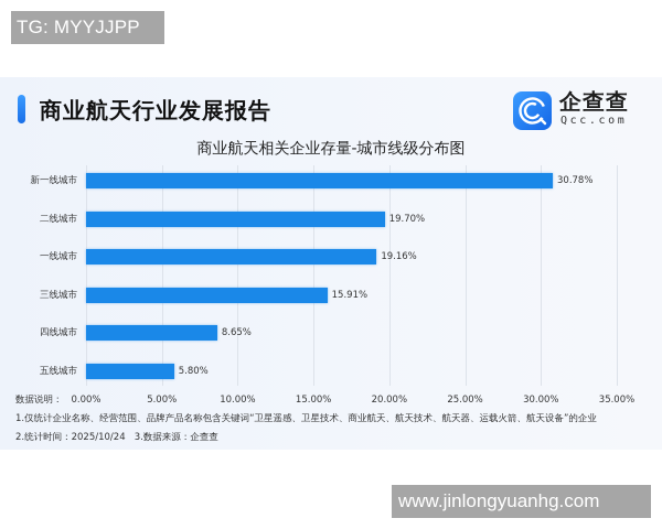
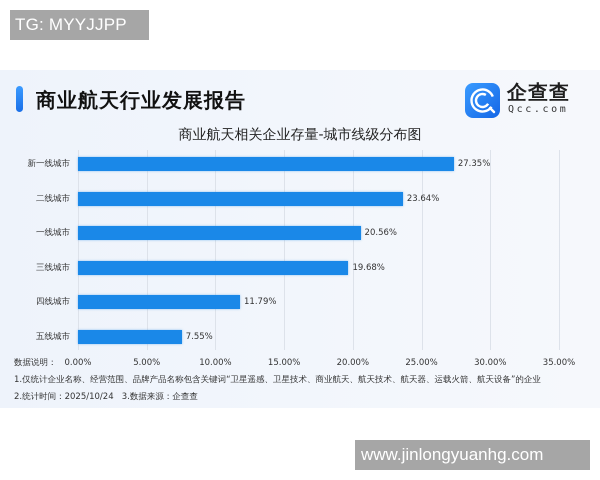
新一线城市: 30.78% -> 27.35%
二线城市: 19.70% -> 23.64%
一线城市: 19.16% -> 20.56%
三线城市: 15.91% -> 19.68%
四线城市: 8.65% -> 11.79%
五线城市: 5.80% -> 7.55%
